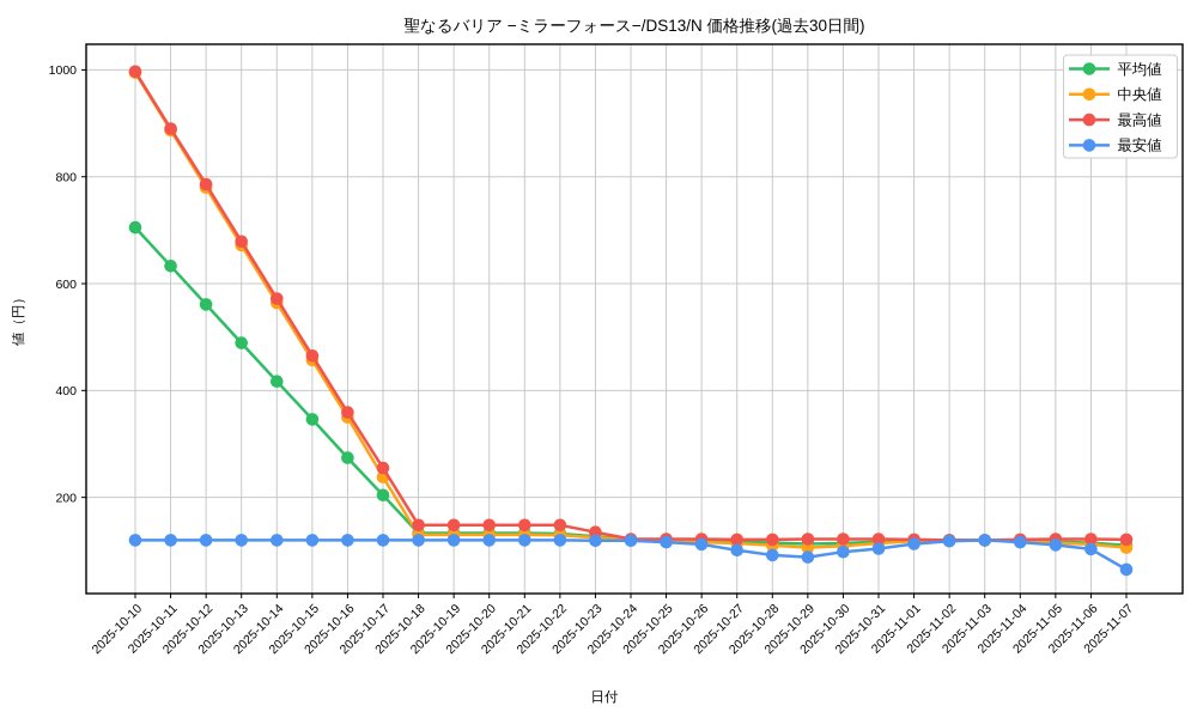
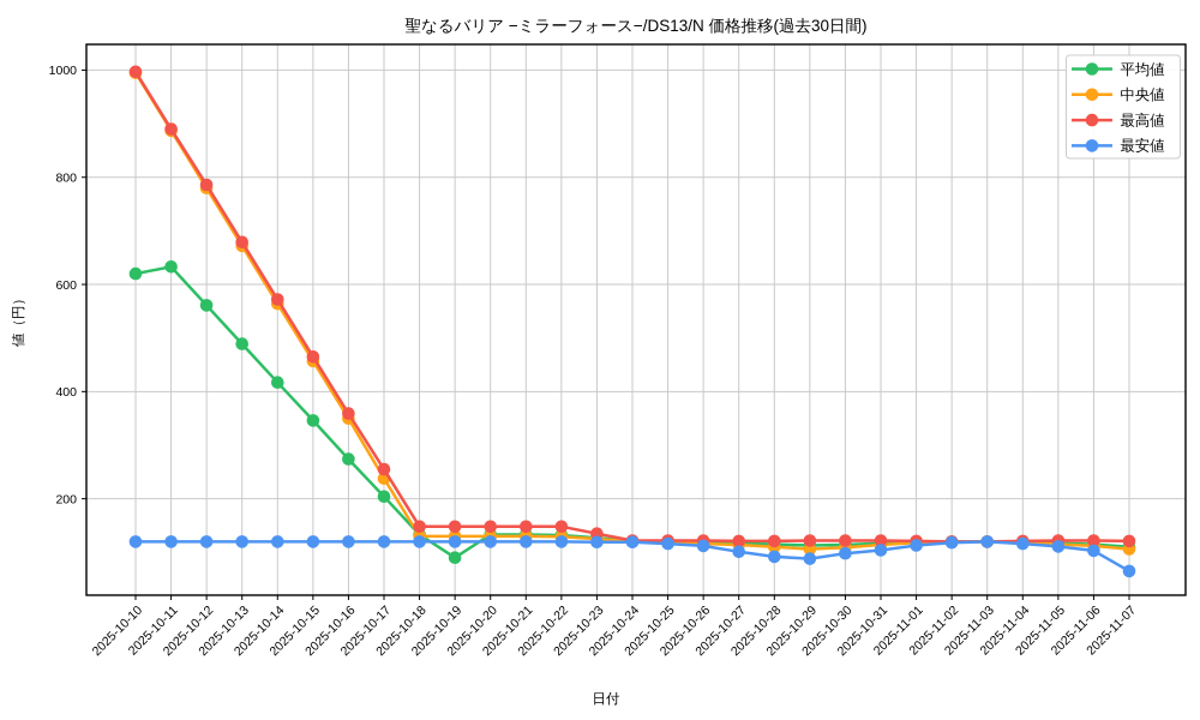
平均値/2025-10-10: 700 -> 620
平均値/2025-10-19: 130 -> 90
